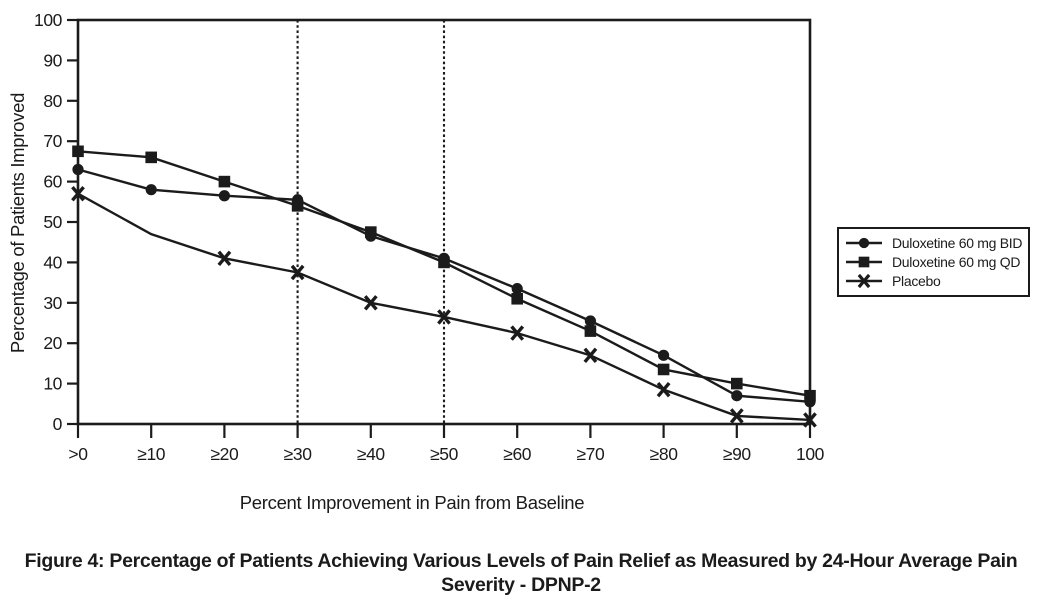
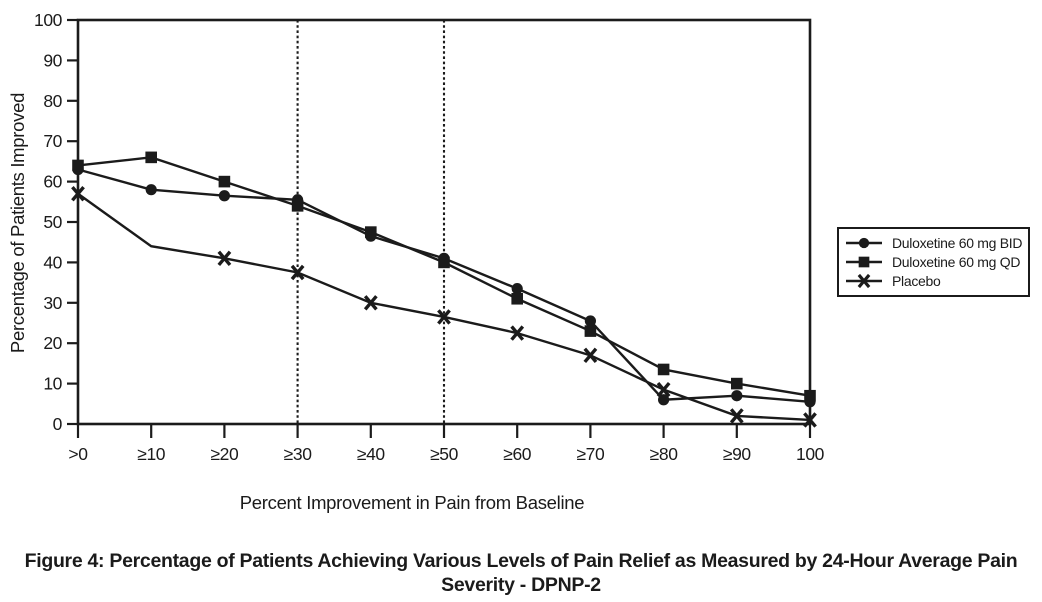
Duloxetine 60 mg QD/>0: 68 -> 64
Placebo/≥10: 47 -> 44
Duloxetine 60 mg BID/≥80: 17 -> 6
